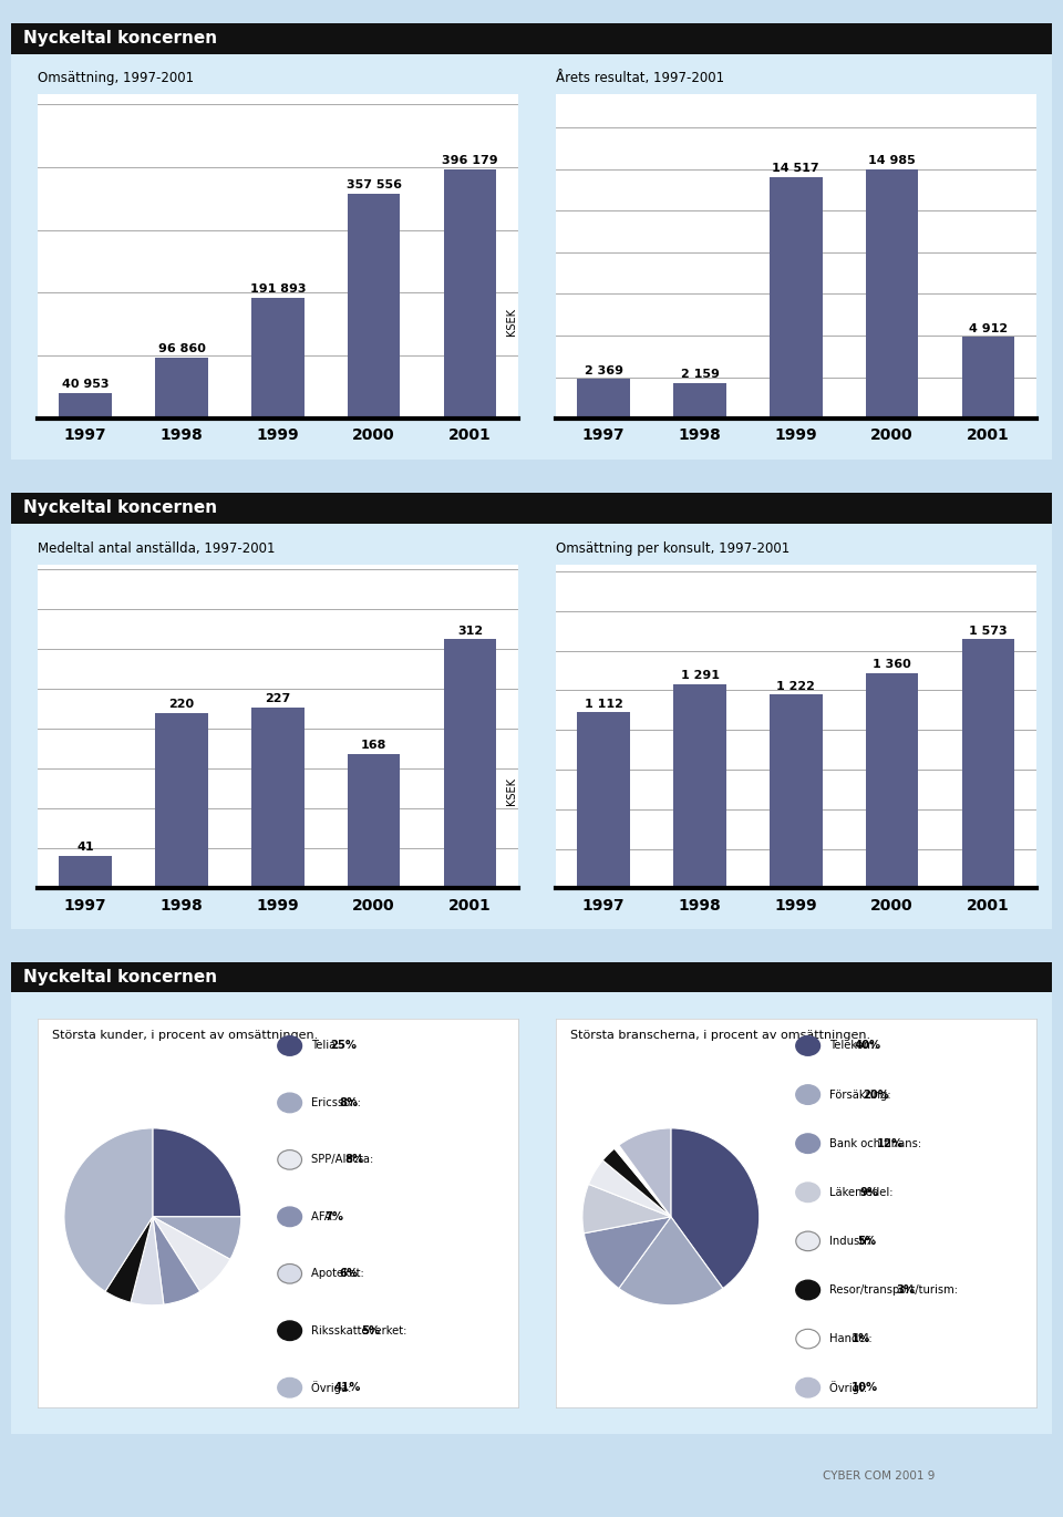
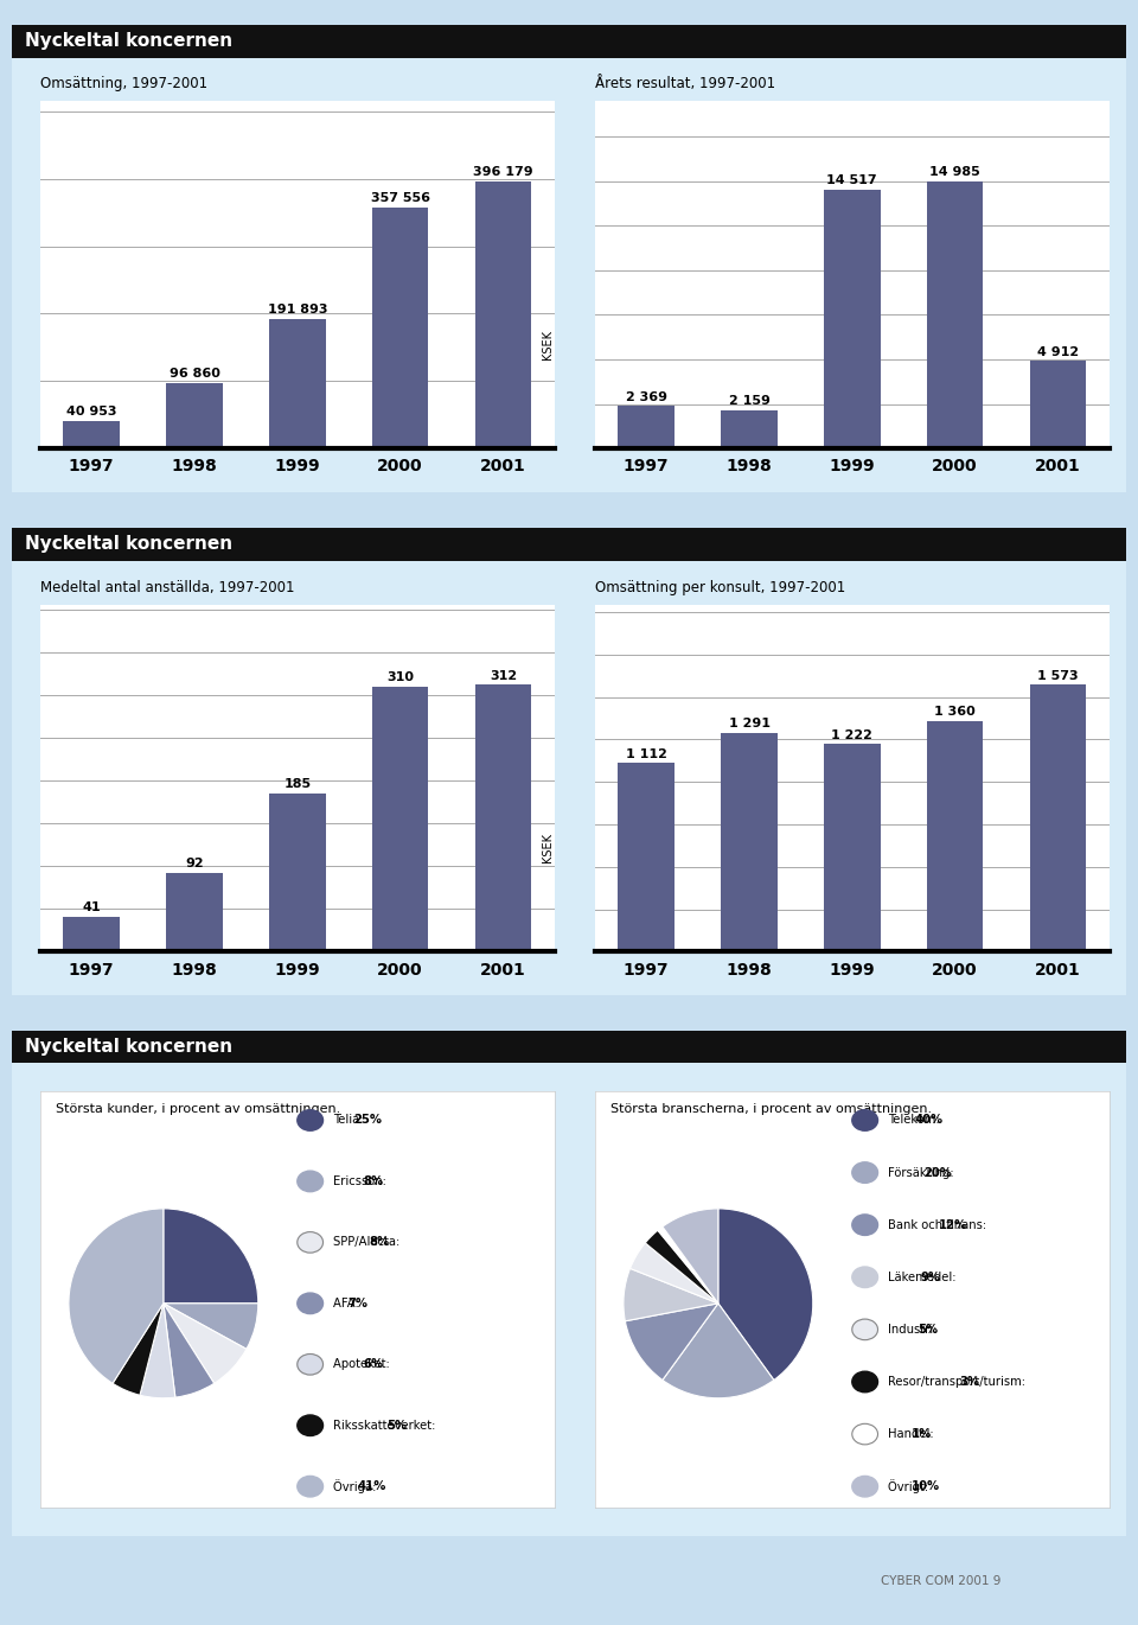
Medeltal antal anställda, 1997-2001/1998: 220 -> 92
Medeltal antal anställda, 1997-2001/1999: 227 -> 185
Medeltal antal anställda, 1997-2001/2000: 168 -> 310
